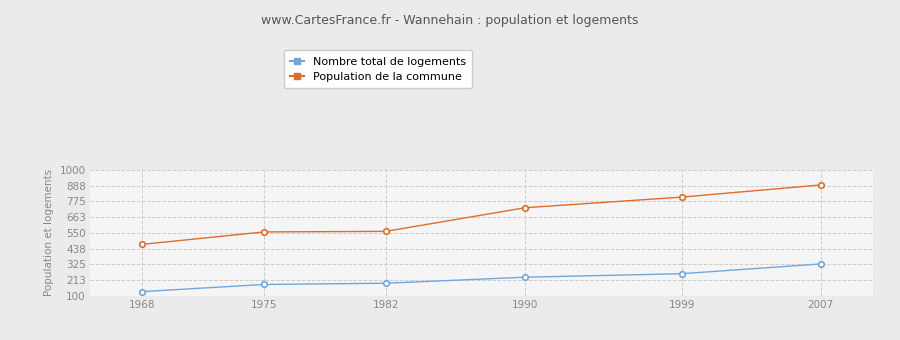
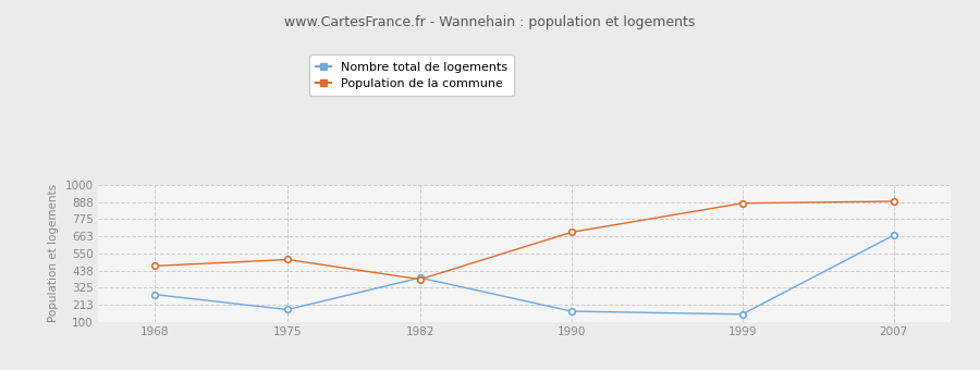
Nombre total de logements/1968: 130 -> 280
Population de la commune/1975: 560 -> 510
Nombre total de logements/1982: 190 -> 390
Population de la commune/1982: 560 -> 380
Nombre total de logements/1990: 230 -> 170
Population de la commune/1990: 730 -> 690
Nombre total de logements/1999: 260 -> 150
Population de la commune/1999: 810 -> 880
Nombre total de logements/2007: 330 -> 670
